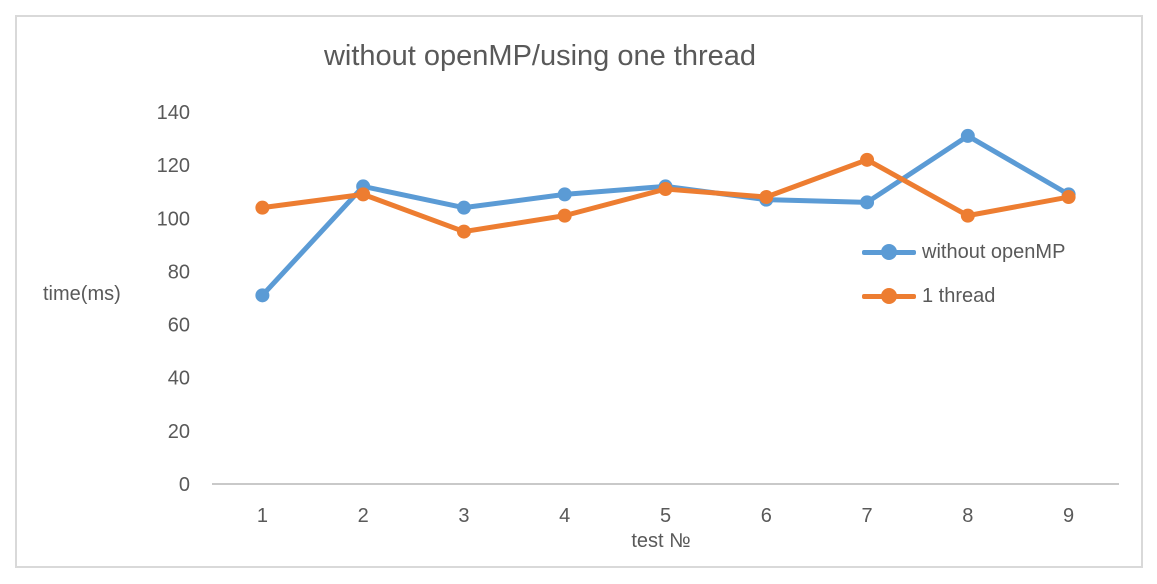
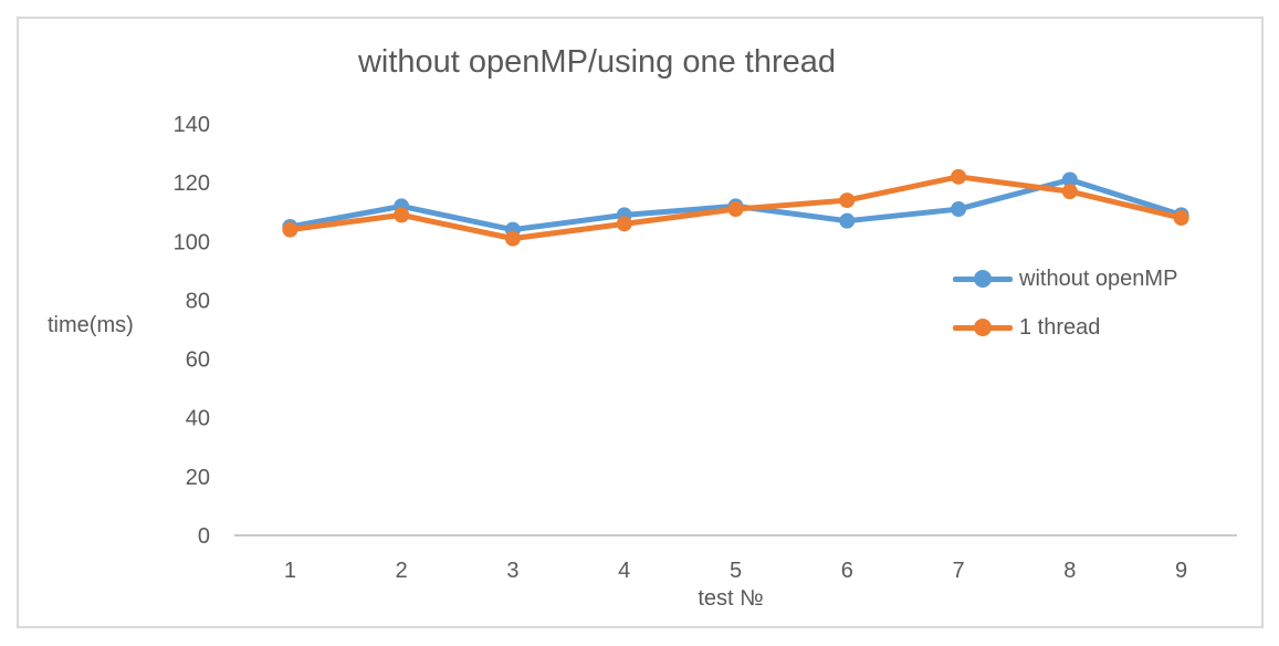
without openMP/1: 71 -> 105
1 thread/3: 95 -> 101
1 thread/4: 101 -> 106
1 thread/6: 108 -> 114
without openMP/7: 106 -> 111
without openMP/8: 131 -> 121
1 thread/8: 101 -> 117
